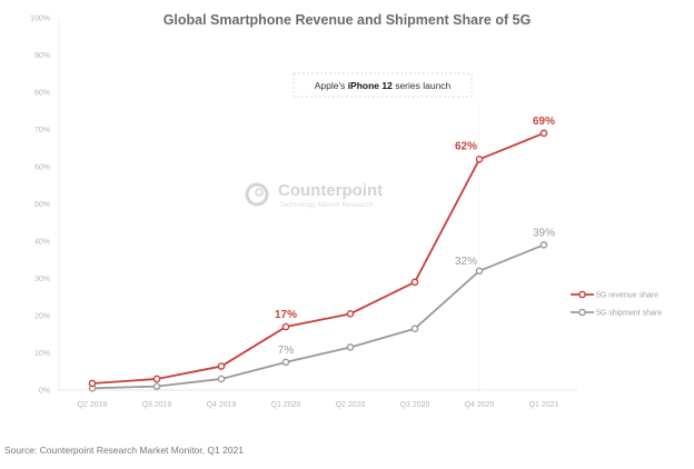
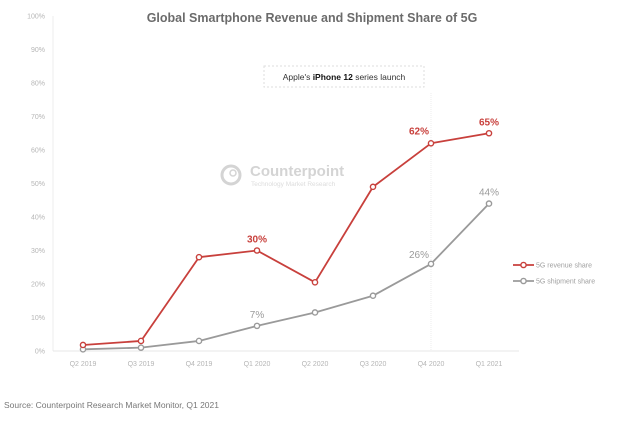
5G revenue share/Q4 2019: 6% -> 28%
5G revenue share/Q1 2020: 17% -> 30%
5G revenue share/Q3 2020: 29% -> 49%
5G shipment share/Q4 2020: 32% -> 26%
5G revenue share/Q1 2021: 69% -> 65%
5G shipment share/Q1 2021: 39% -> 44%
